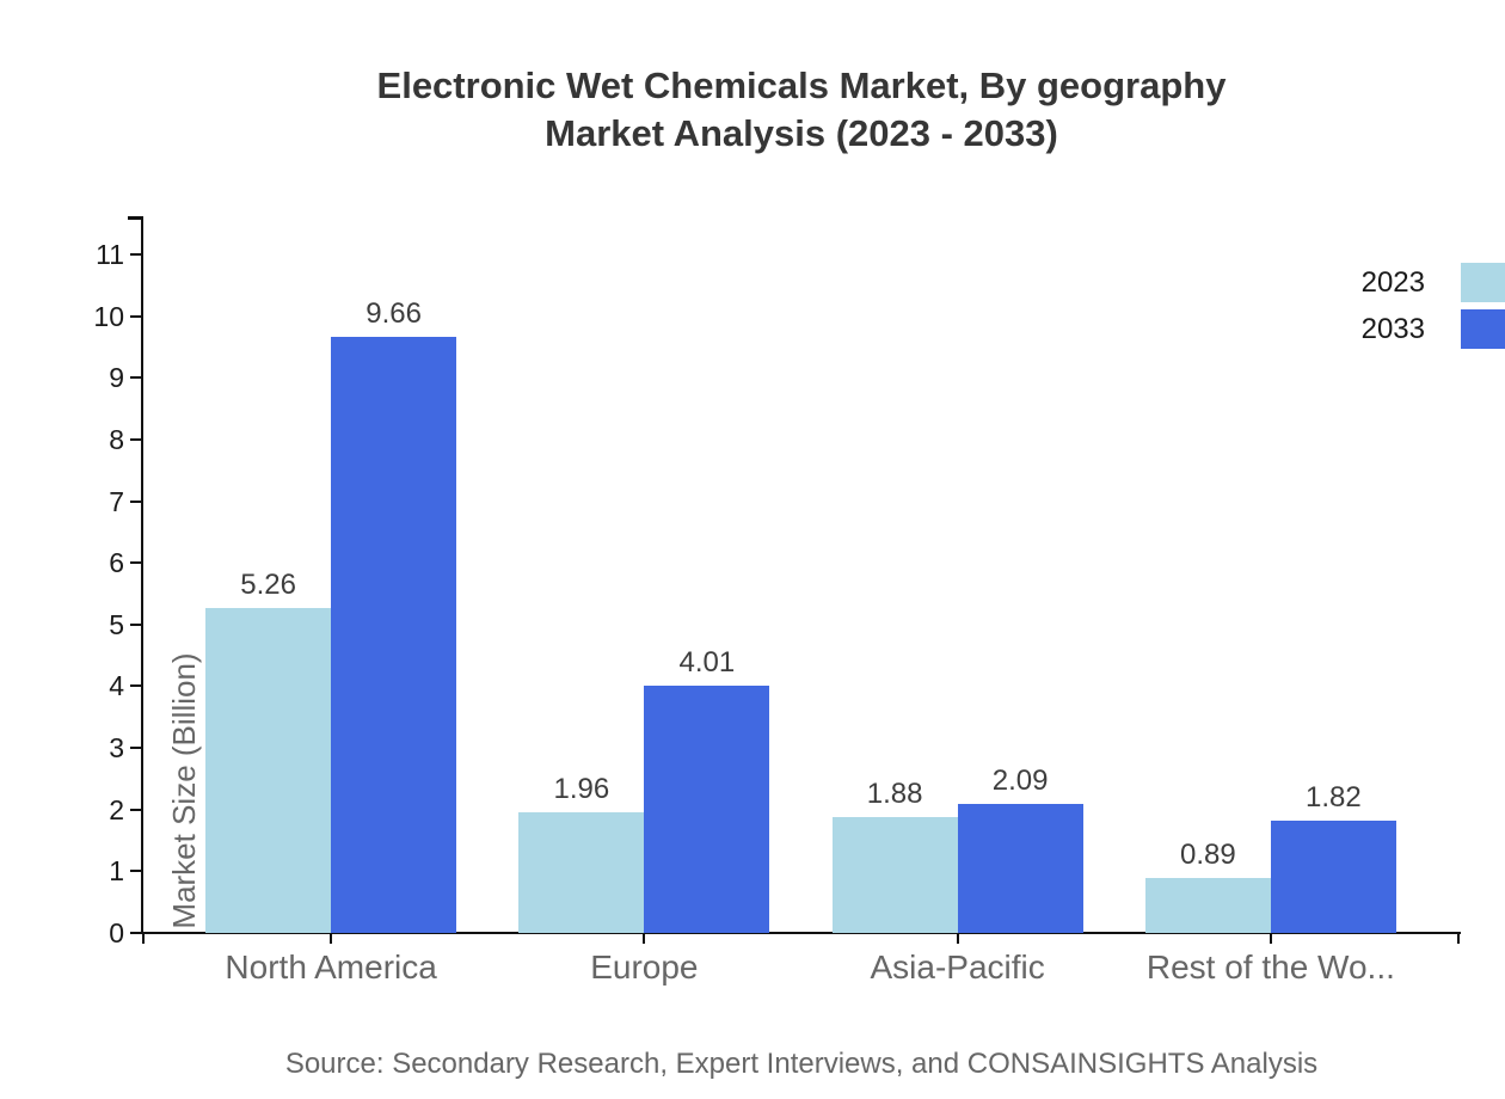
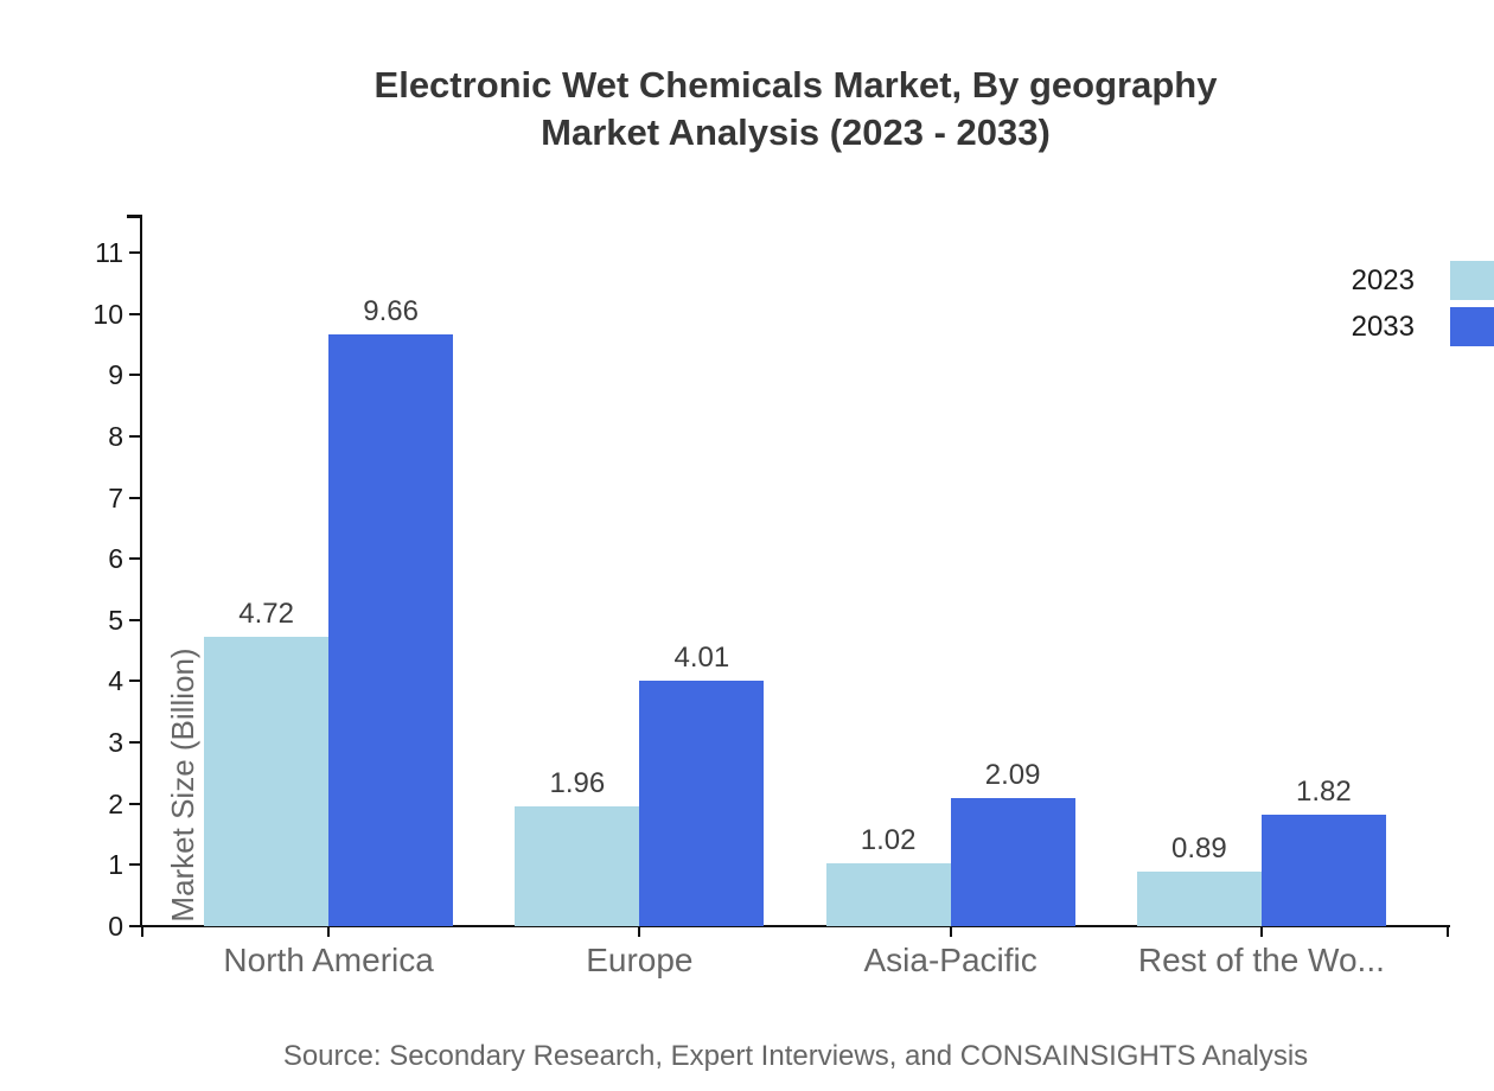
2023/North America: 5.26 -> 4.72
2023/Asia-Pacific: 1.88 -> 1.02
